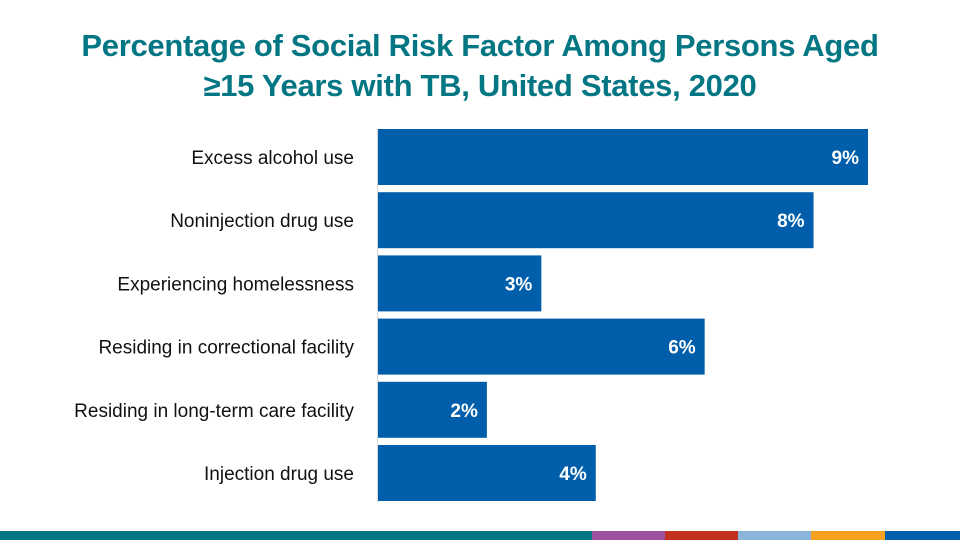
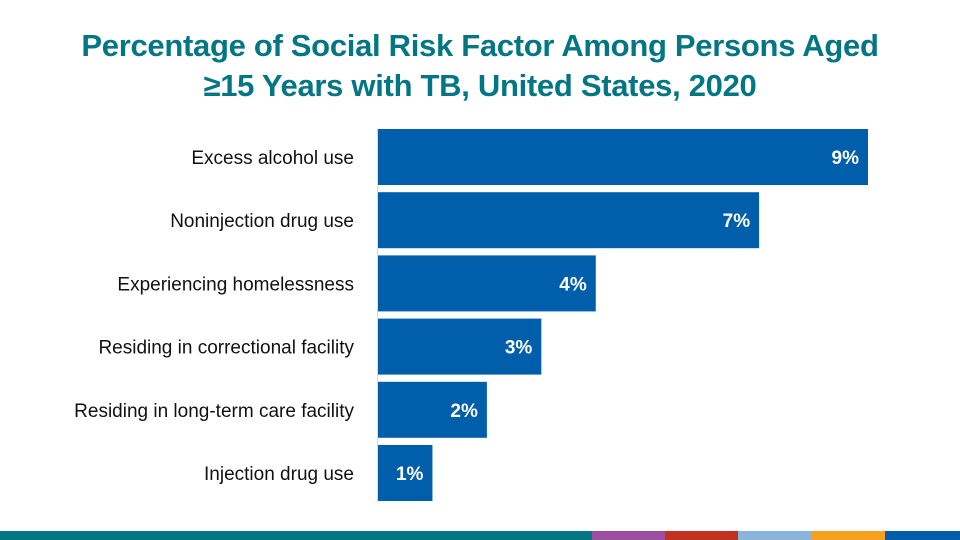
Noninjection drug use: 8% -> 7%
Experiencing homelessness: 3% -> 4%
Residing in correctional facility: 6% -> 3%
Injection drug use: 4% -> 1%
